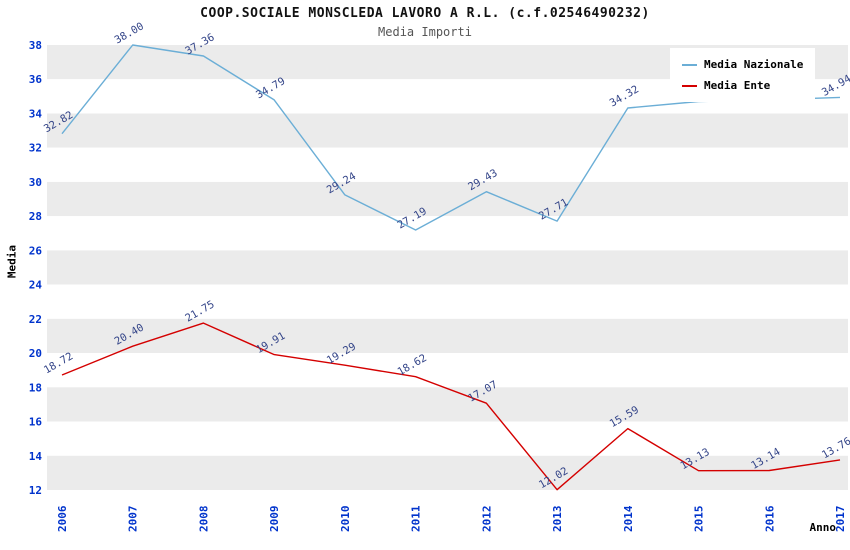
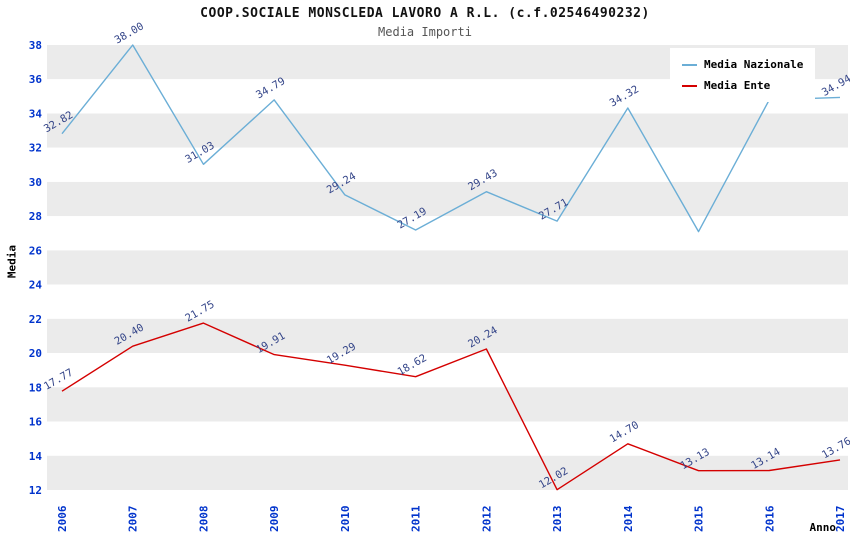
Media Ente/2006: 18.72 -> 17.77
Media Nazionale/2008: 37.36 -> 31.03
Media Ente/2012: 17.07 -> 20.24
Media Ente/2014: 15.59 -> 14.70
Media Nazionale/2015: 34.7 -> 27.1
